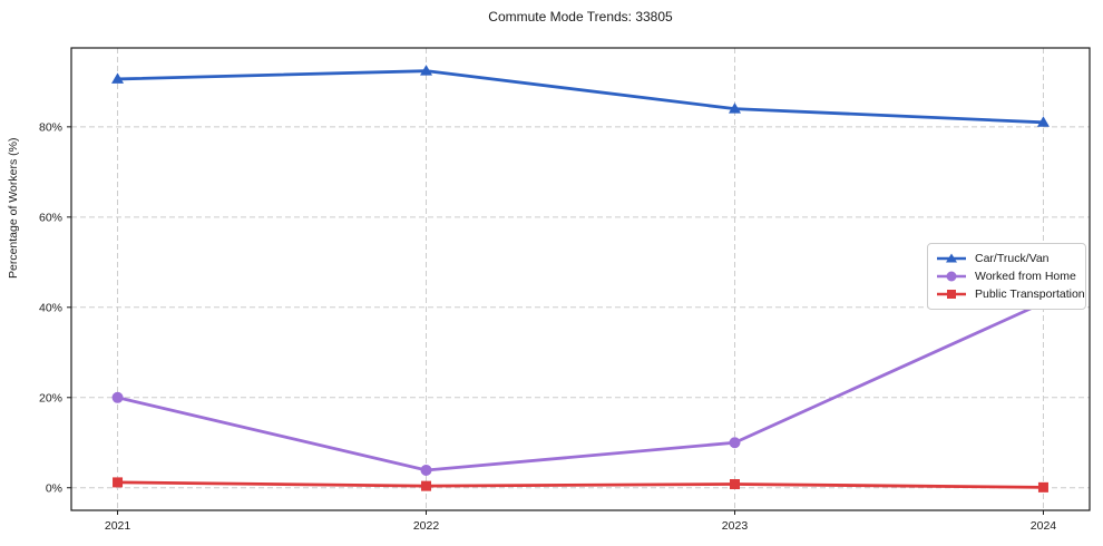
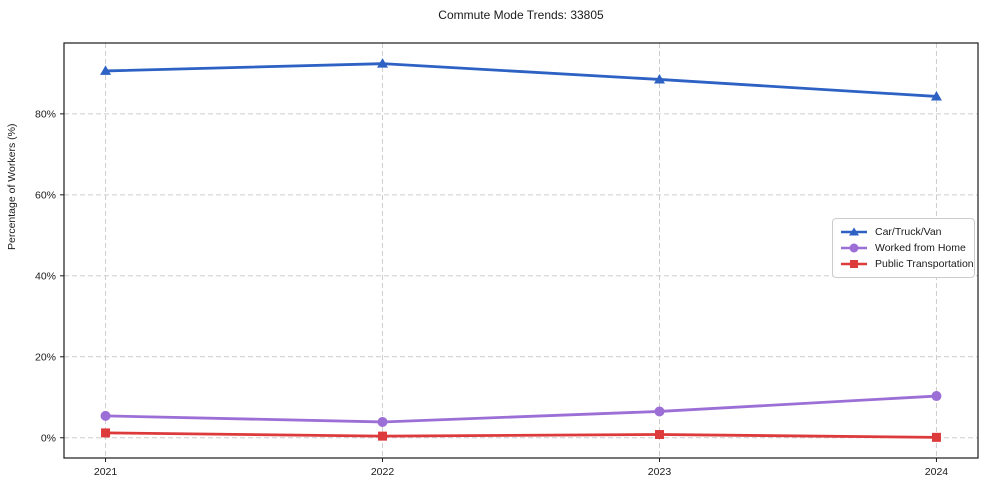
Worked from Home/2021: 20% -> 5%
Car/Truck/Van/2023: 84% -> 88%
Worked from Home/2023: 10% -> 6%
Car/Truck/Van/2024: 81% -> 84%
Worked from Home/2024: 41% -> 10%
